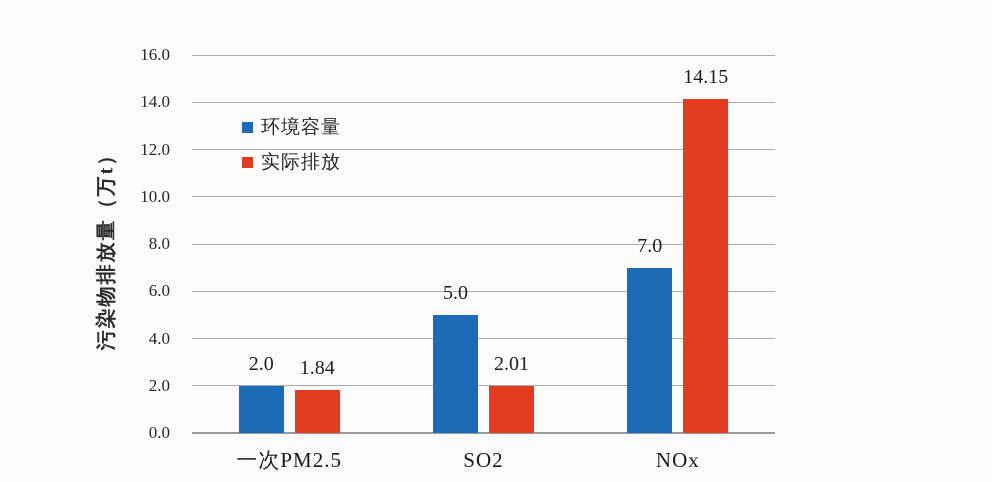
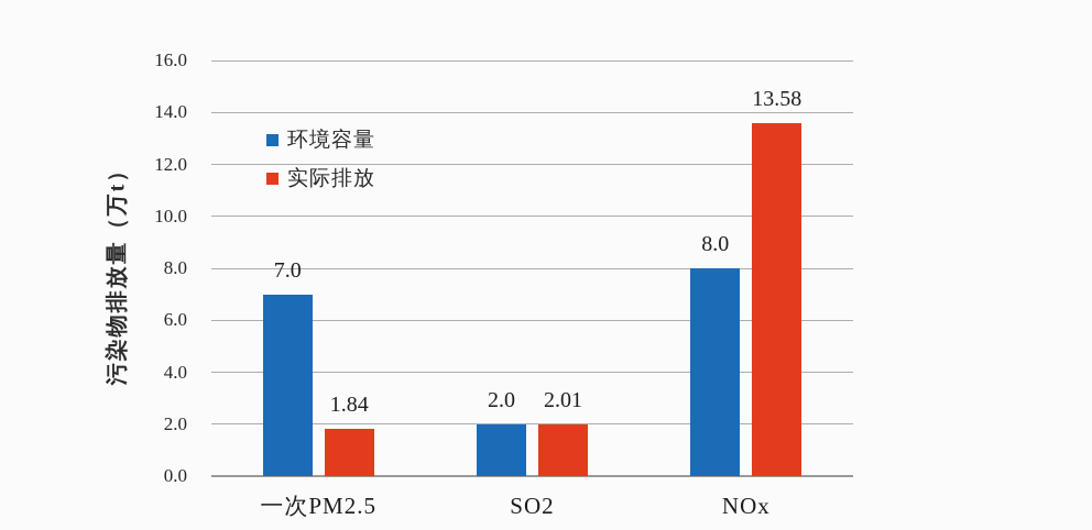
环境容量/一次PM2.5: 2.0 -> 7.0
环境容量/SO2: 5.0 -> 2.0
环境容量/NOx: 7.0 -> 8.0
实际排放/NOx: 14.15 -> 13.58
